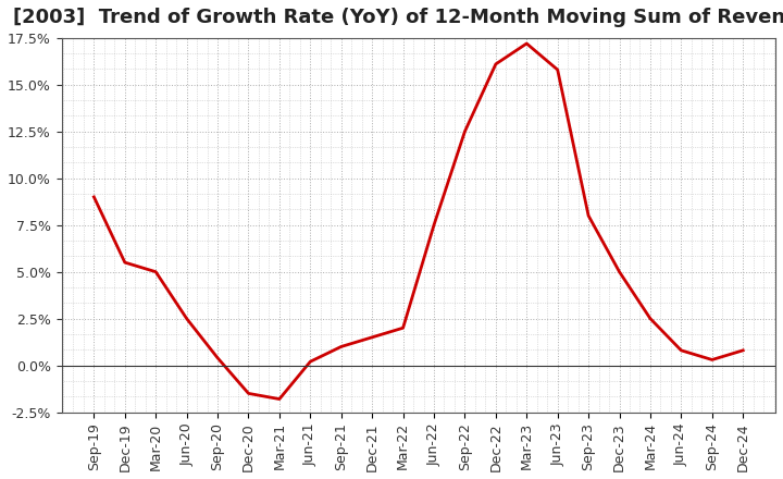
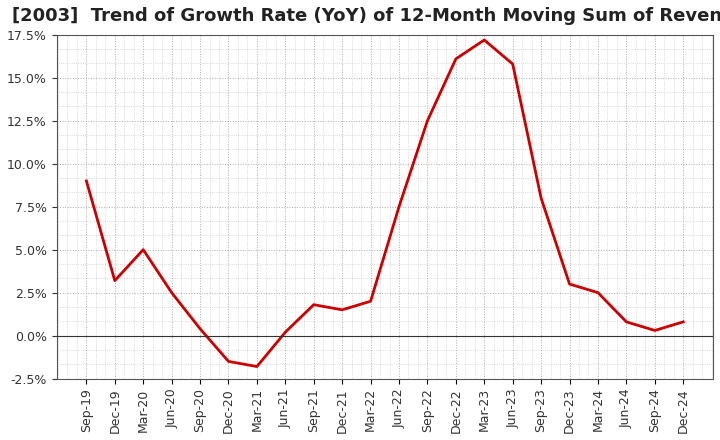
Dec-19: 5.5% -> 3.2%
Sep-21: 1.0% -> 1.8%
Dec-23: 5.0% -> 3.0%
